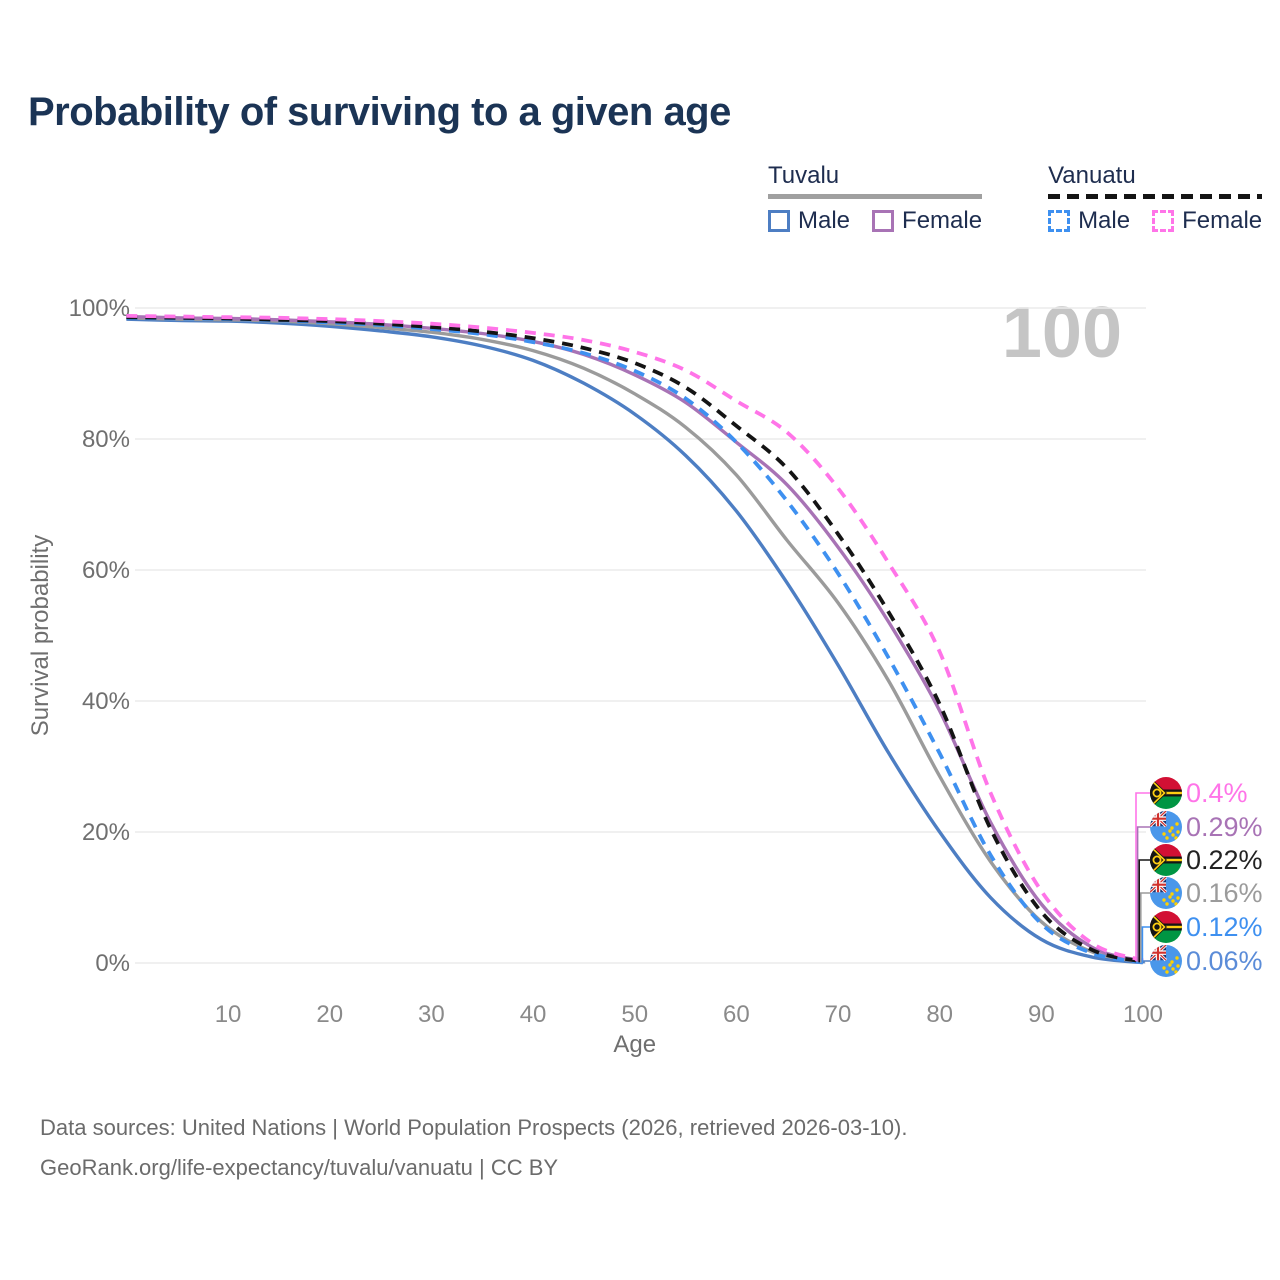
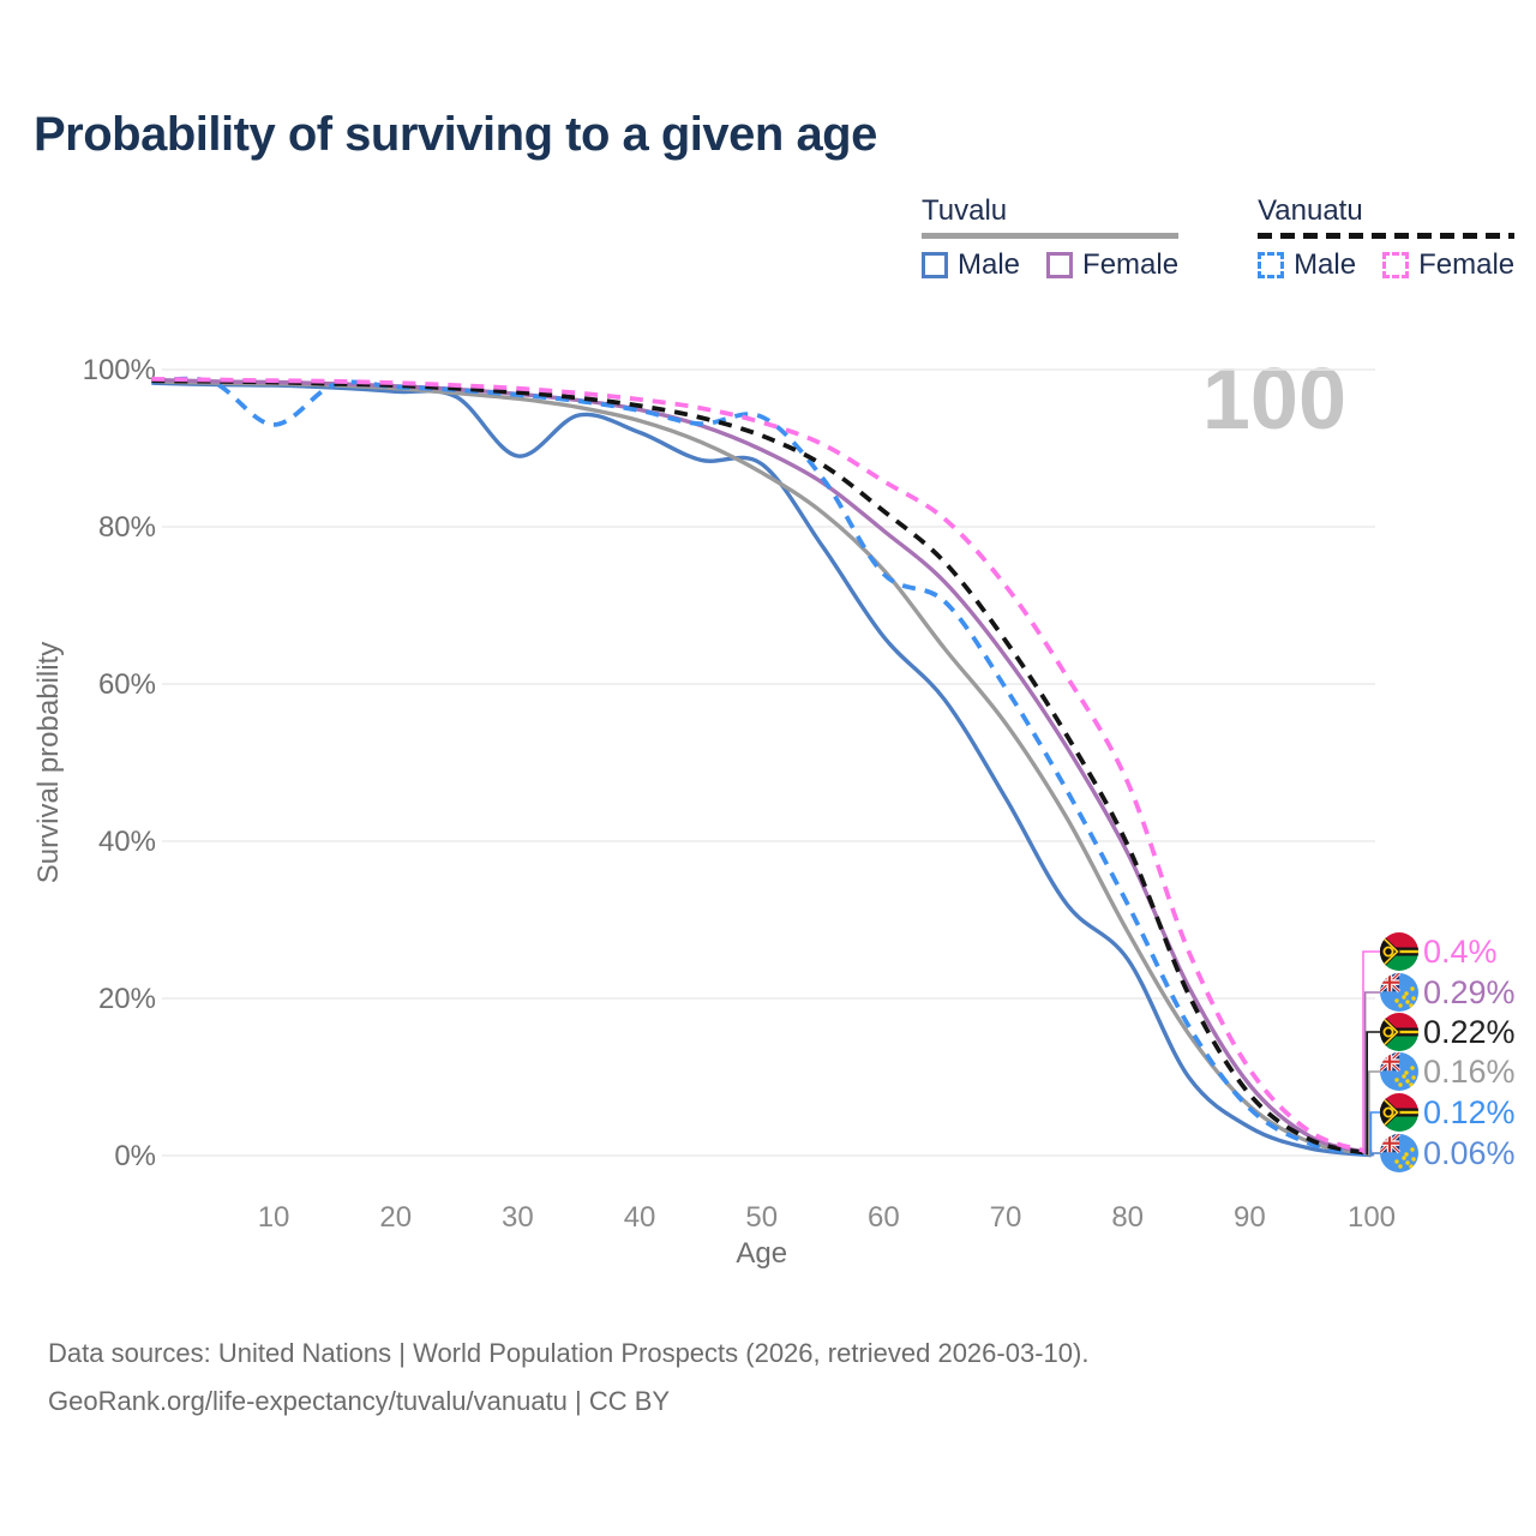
Vanuatu Male/10: 98% -> 93%
Tuvalu Male/30: 96% -> 89%
Tuvalu Male/50: 84% -> 88%
Vanuatu Male/50: 90% -> 94%
Tuvalu Male/60: 69% -> 66%
Vanuatu Male/60: 80% -> 74%
Tuvalu Male/80: 20% -> 25%
